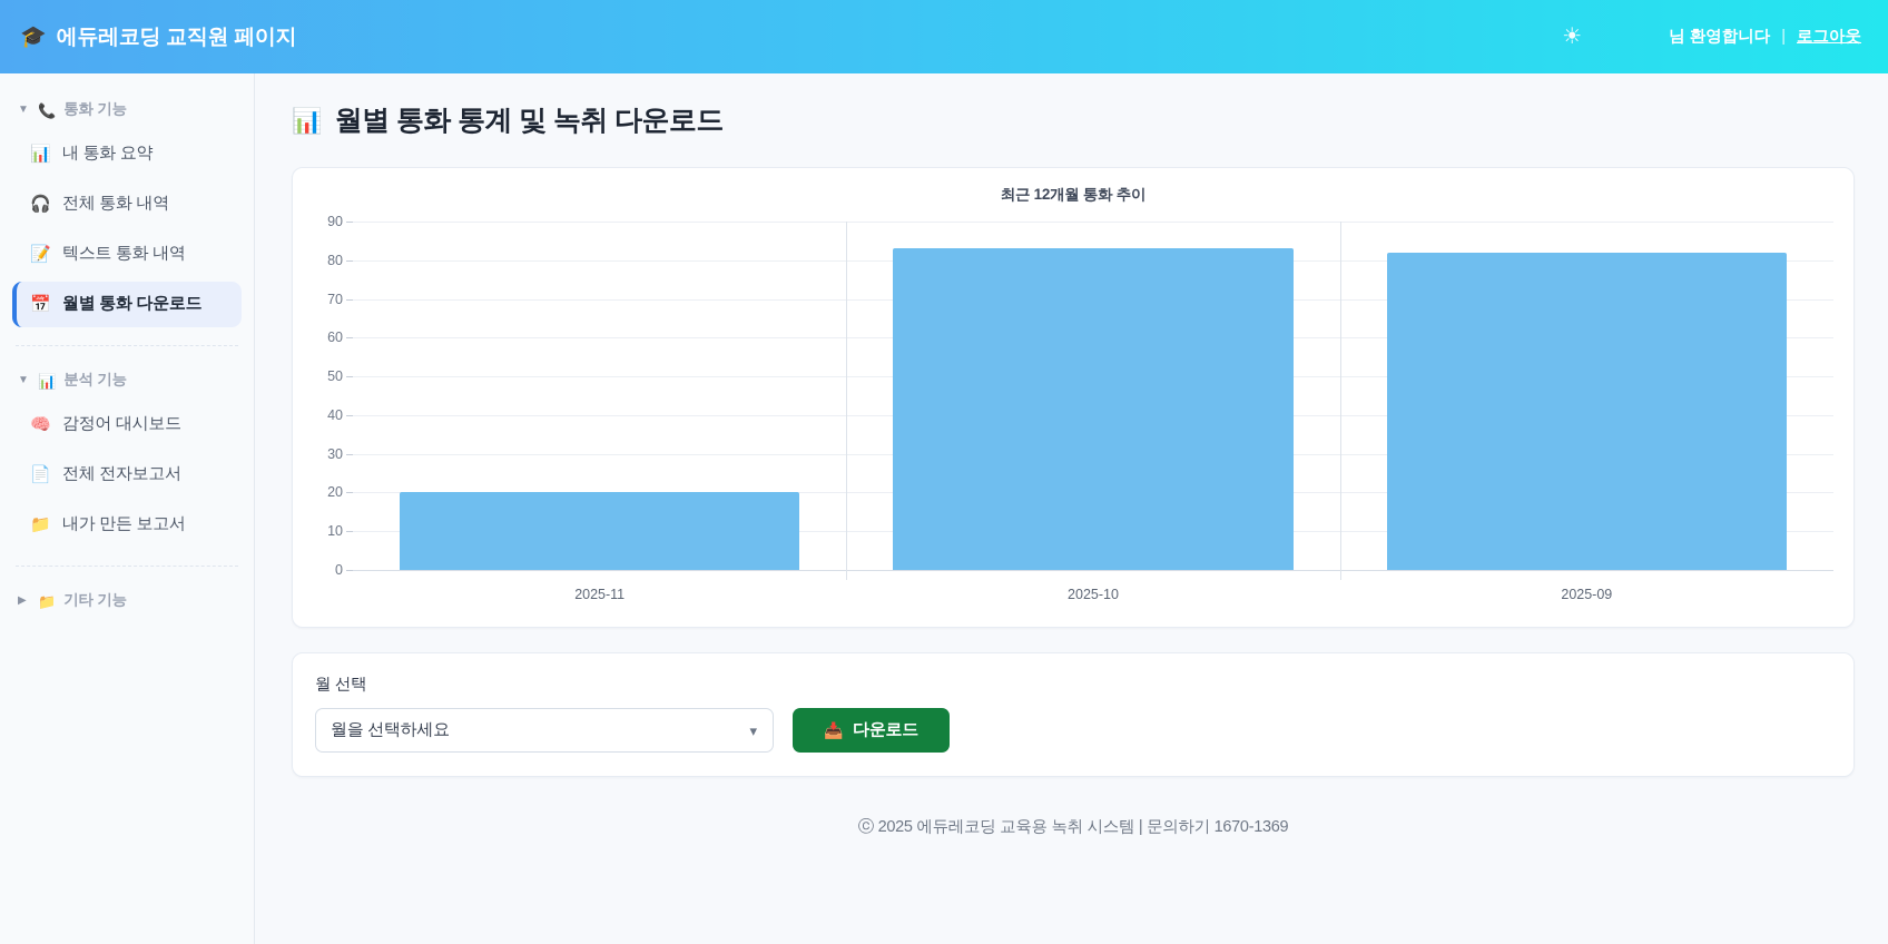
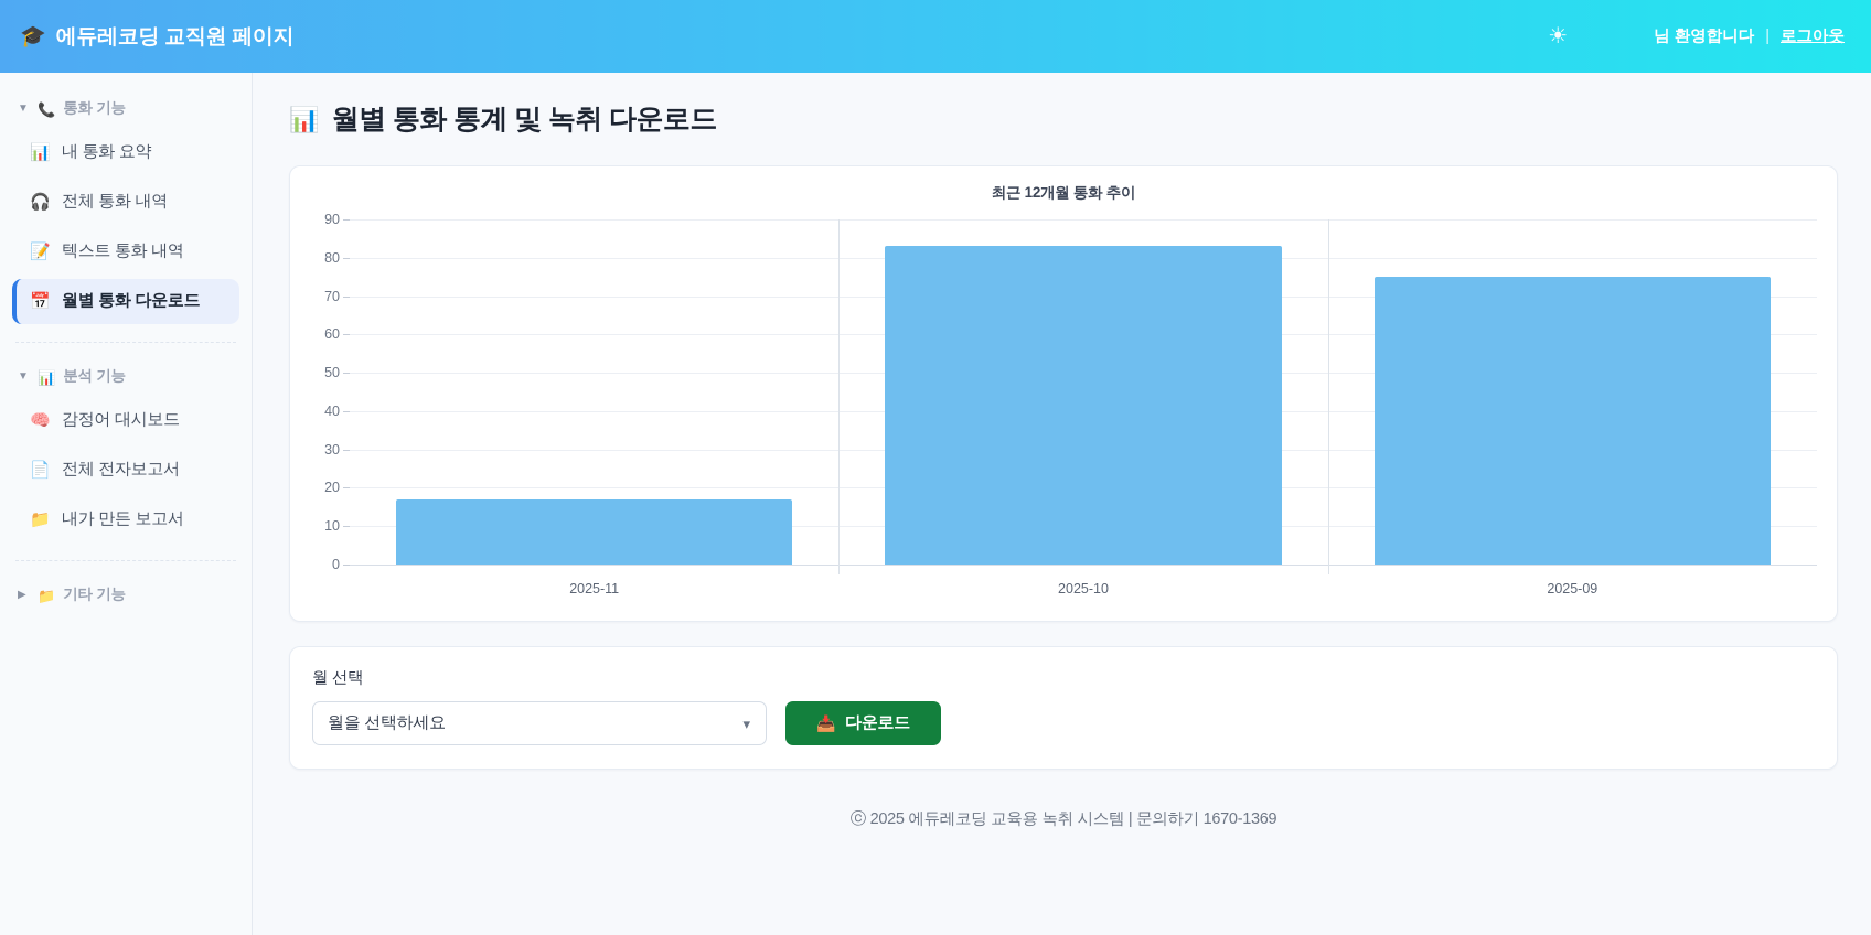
2025-11: 20 -> 17
2025-09: 82 -> 75
